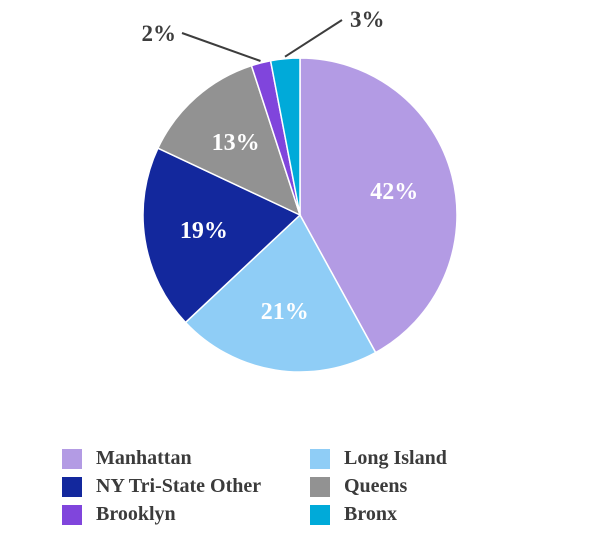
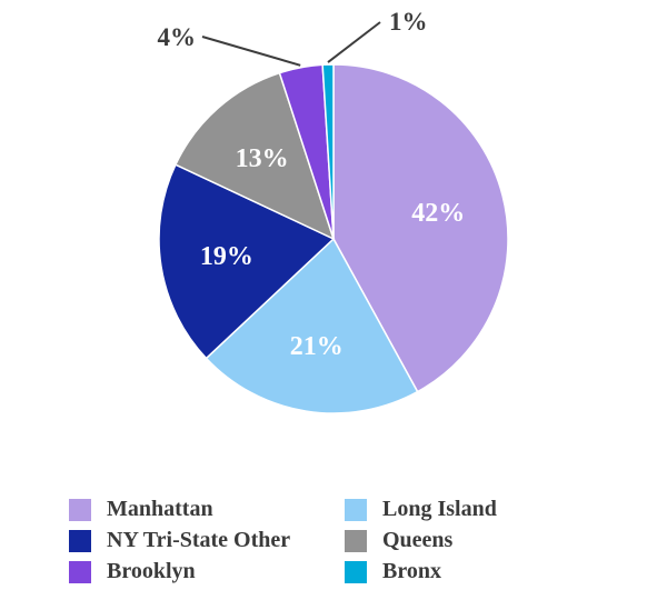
Brooklyn: 2% -> 4%
Bronx: 3% -> 1%
